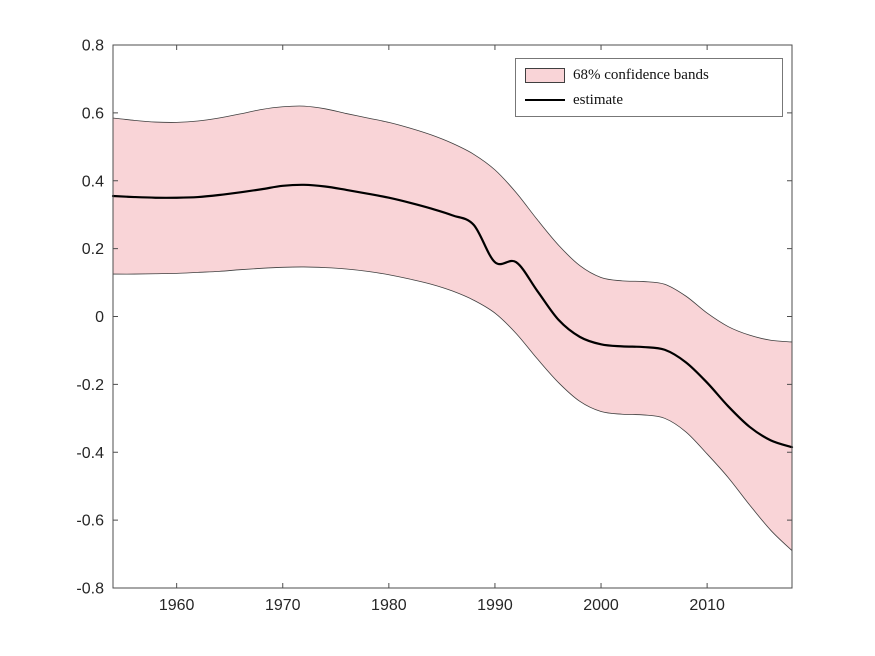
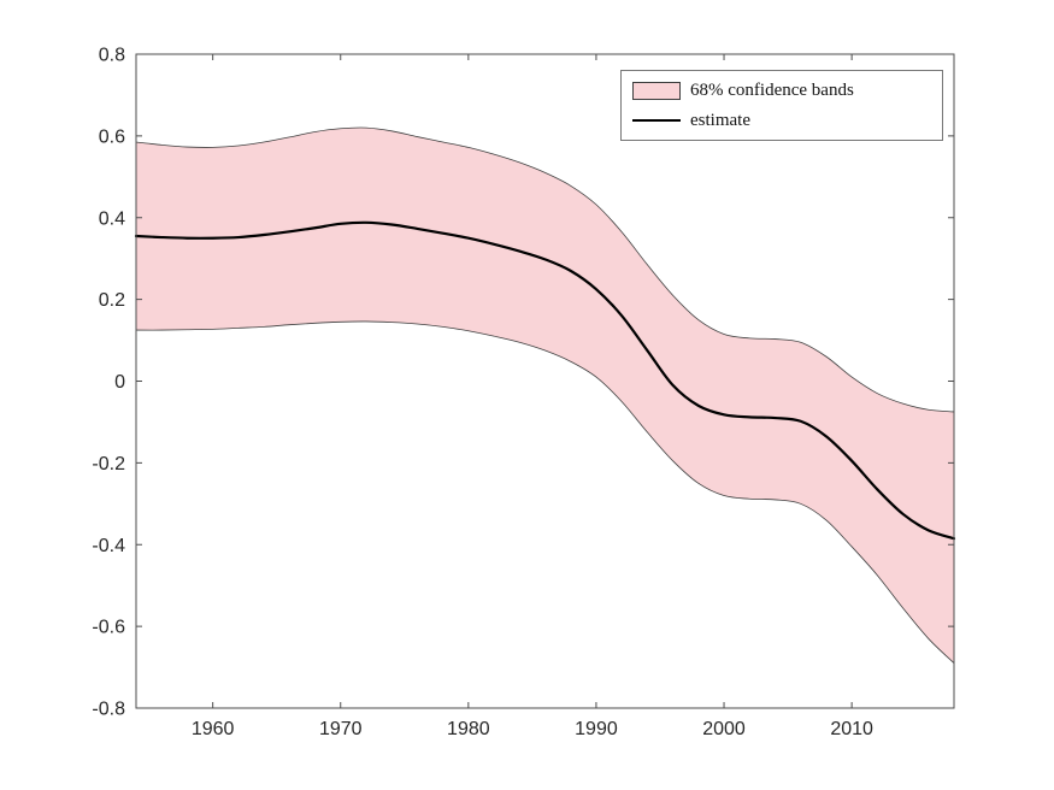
estimate/1990: 0.16 -> 0.23
